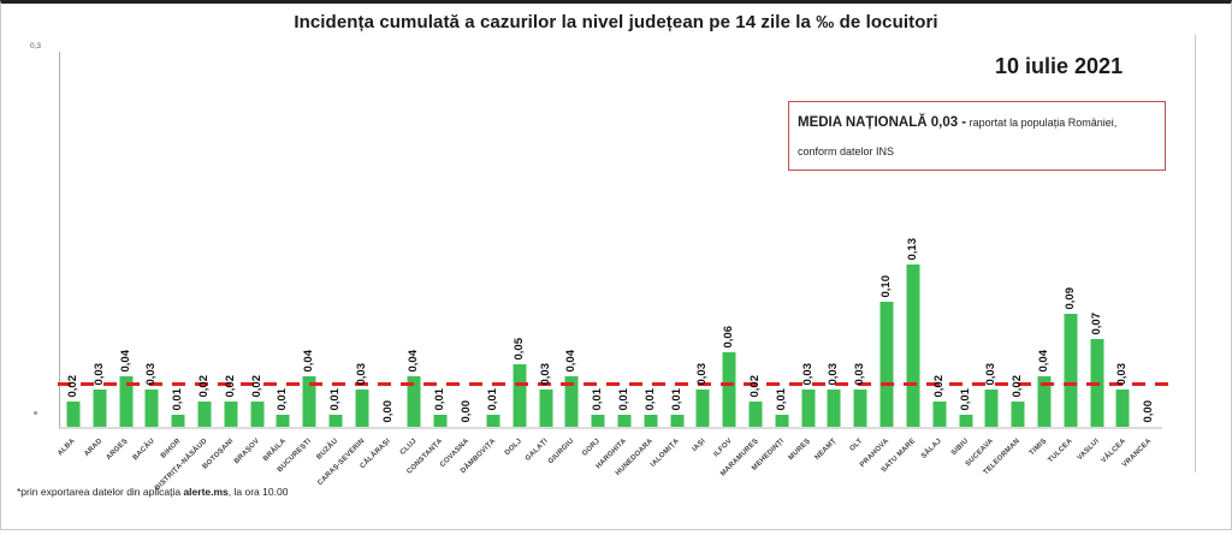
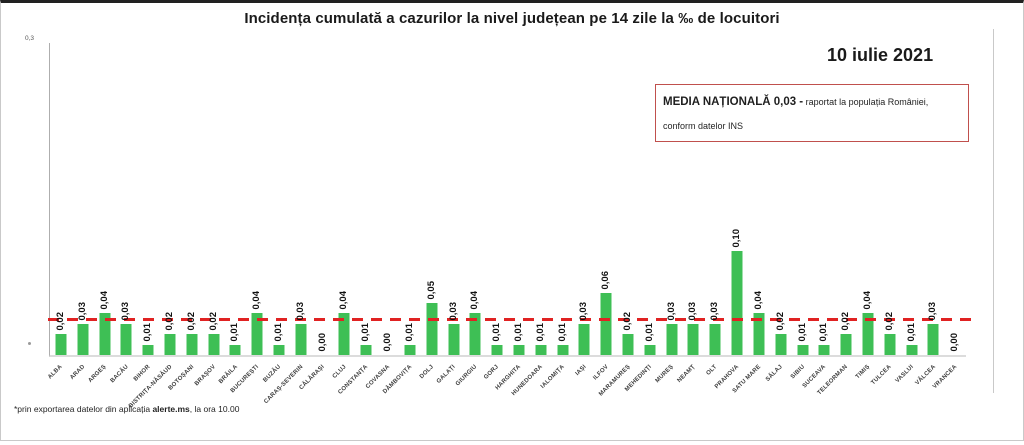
SATU MARE: 0,13 -> 0,04
SUCEAVA: 0,03 -> 0,01
TULCEA: 0,09 -> 0,02
VASLUI: 0,07 -> 0,01
